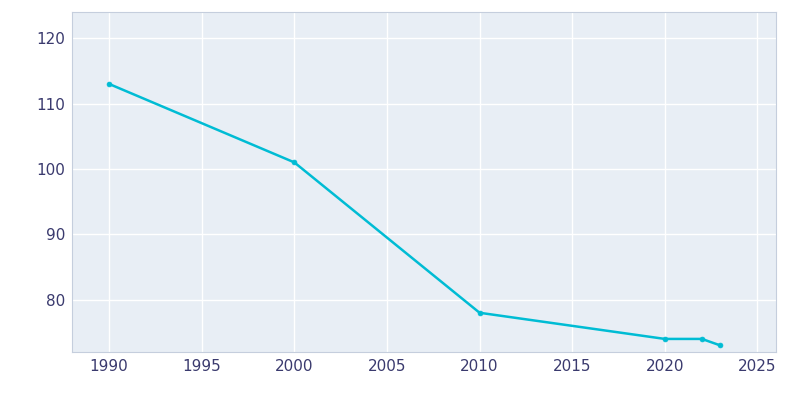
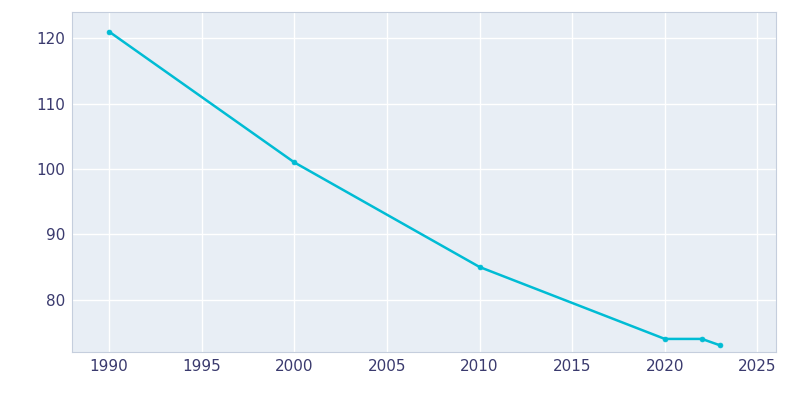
1990: 113 -> 121
2010: 78 -> 85
